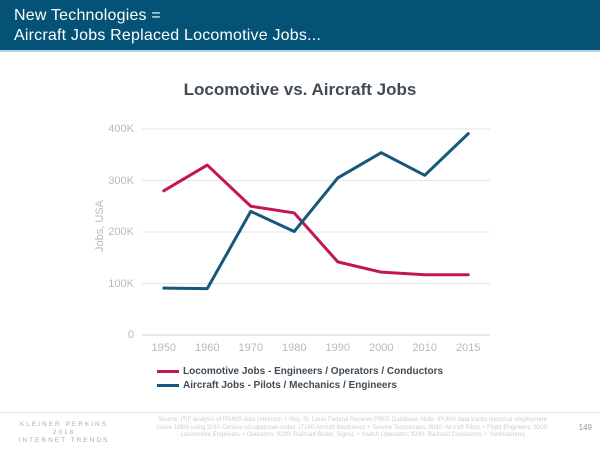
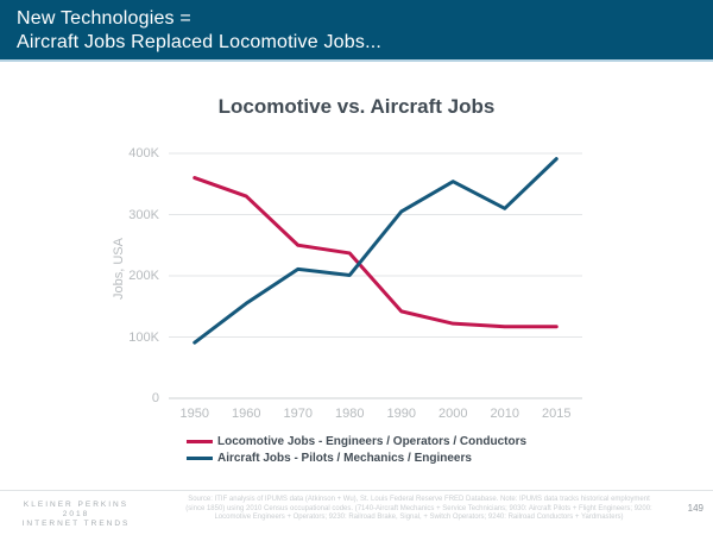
Locomotive Jobs - Engineers / Operators / Conductors/1950: 280K -> 360K
Aircraft Jobs - Pilots / Mechanics / Engineers/1960: 90K -> 160K
Aircraft Jobs - Pilots / Mechanics / Engineers/1970: 240K -> 210K
